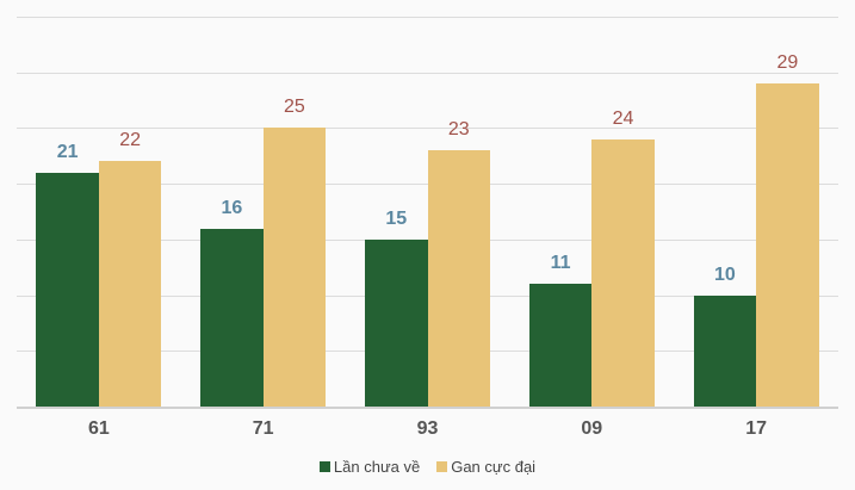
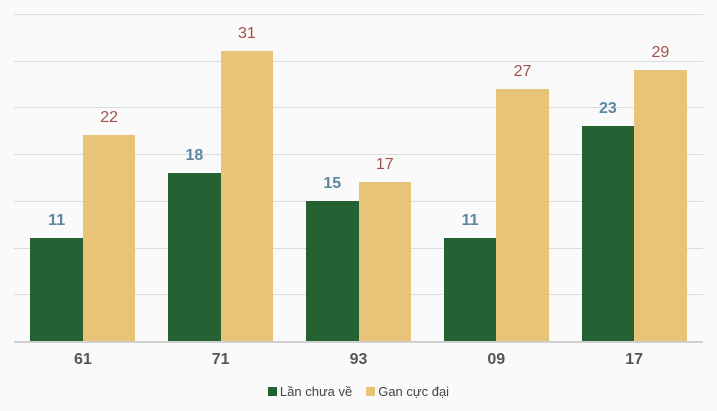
Lần chưa về/61: 21 -> 11
Lần chưa về/71: 16 -> 18
Gan cực đại/71: 25 -> 31
Gan cực đại/93: 23 -> 17
Gan cực đại/09: 24 -> 27
Lần chưa về/17: 10 -> 23
